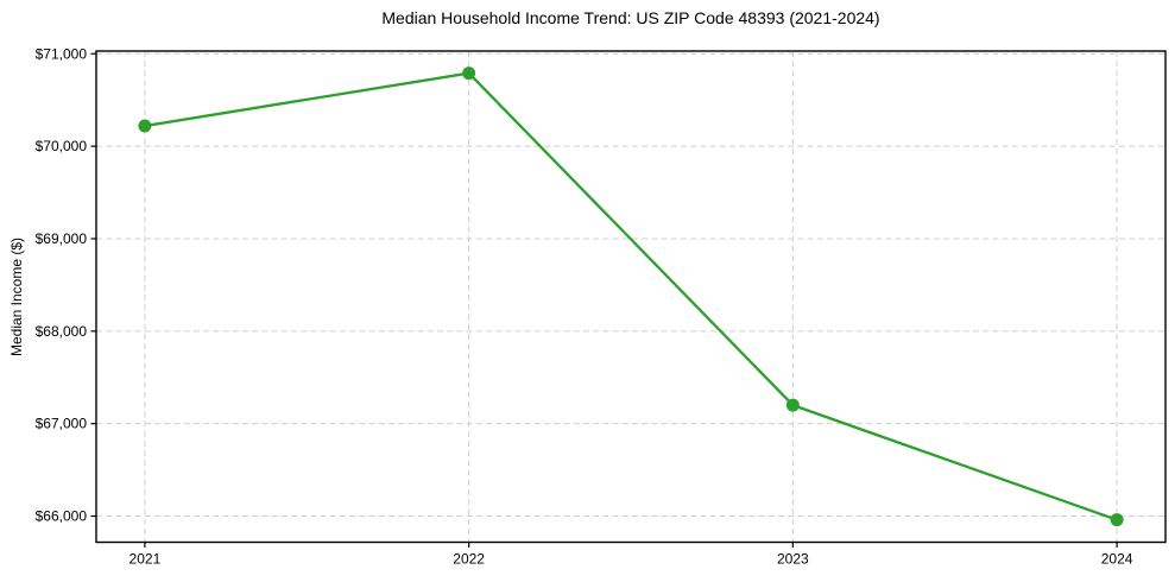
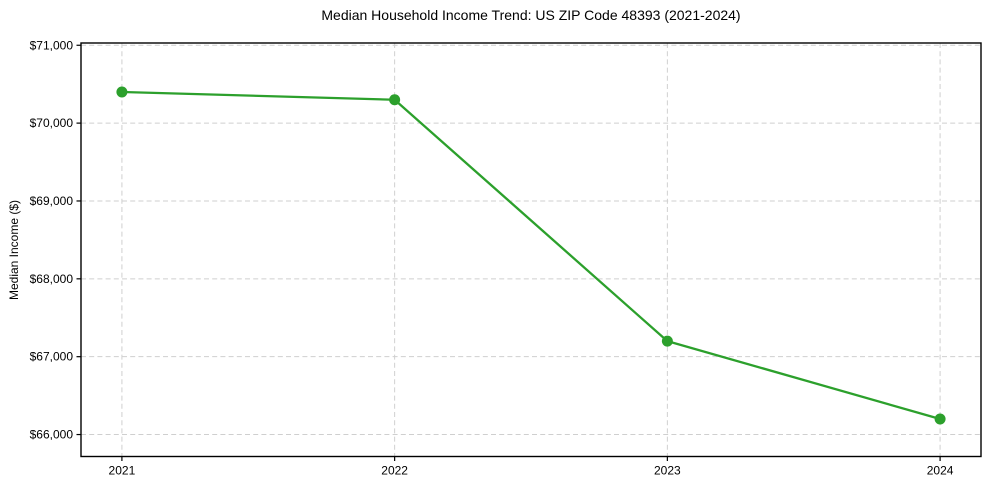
2021: $70200 -> $70400
2022: $70800 -> $70300
2024: $66000 -> $66200
